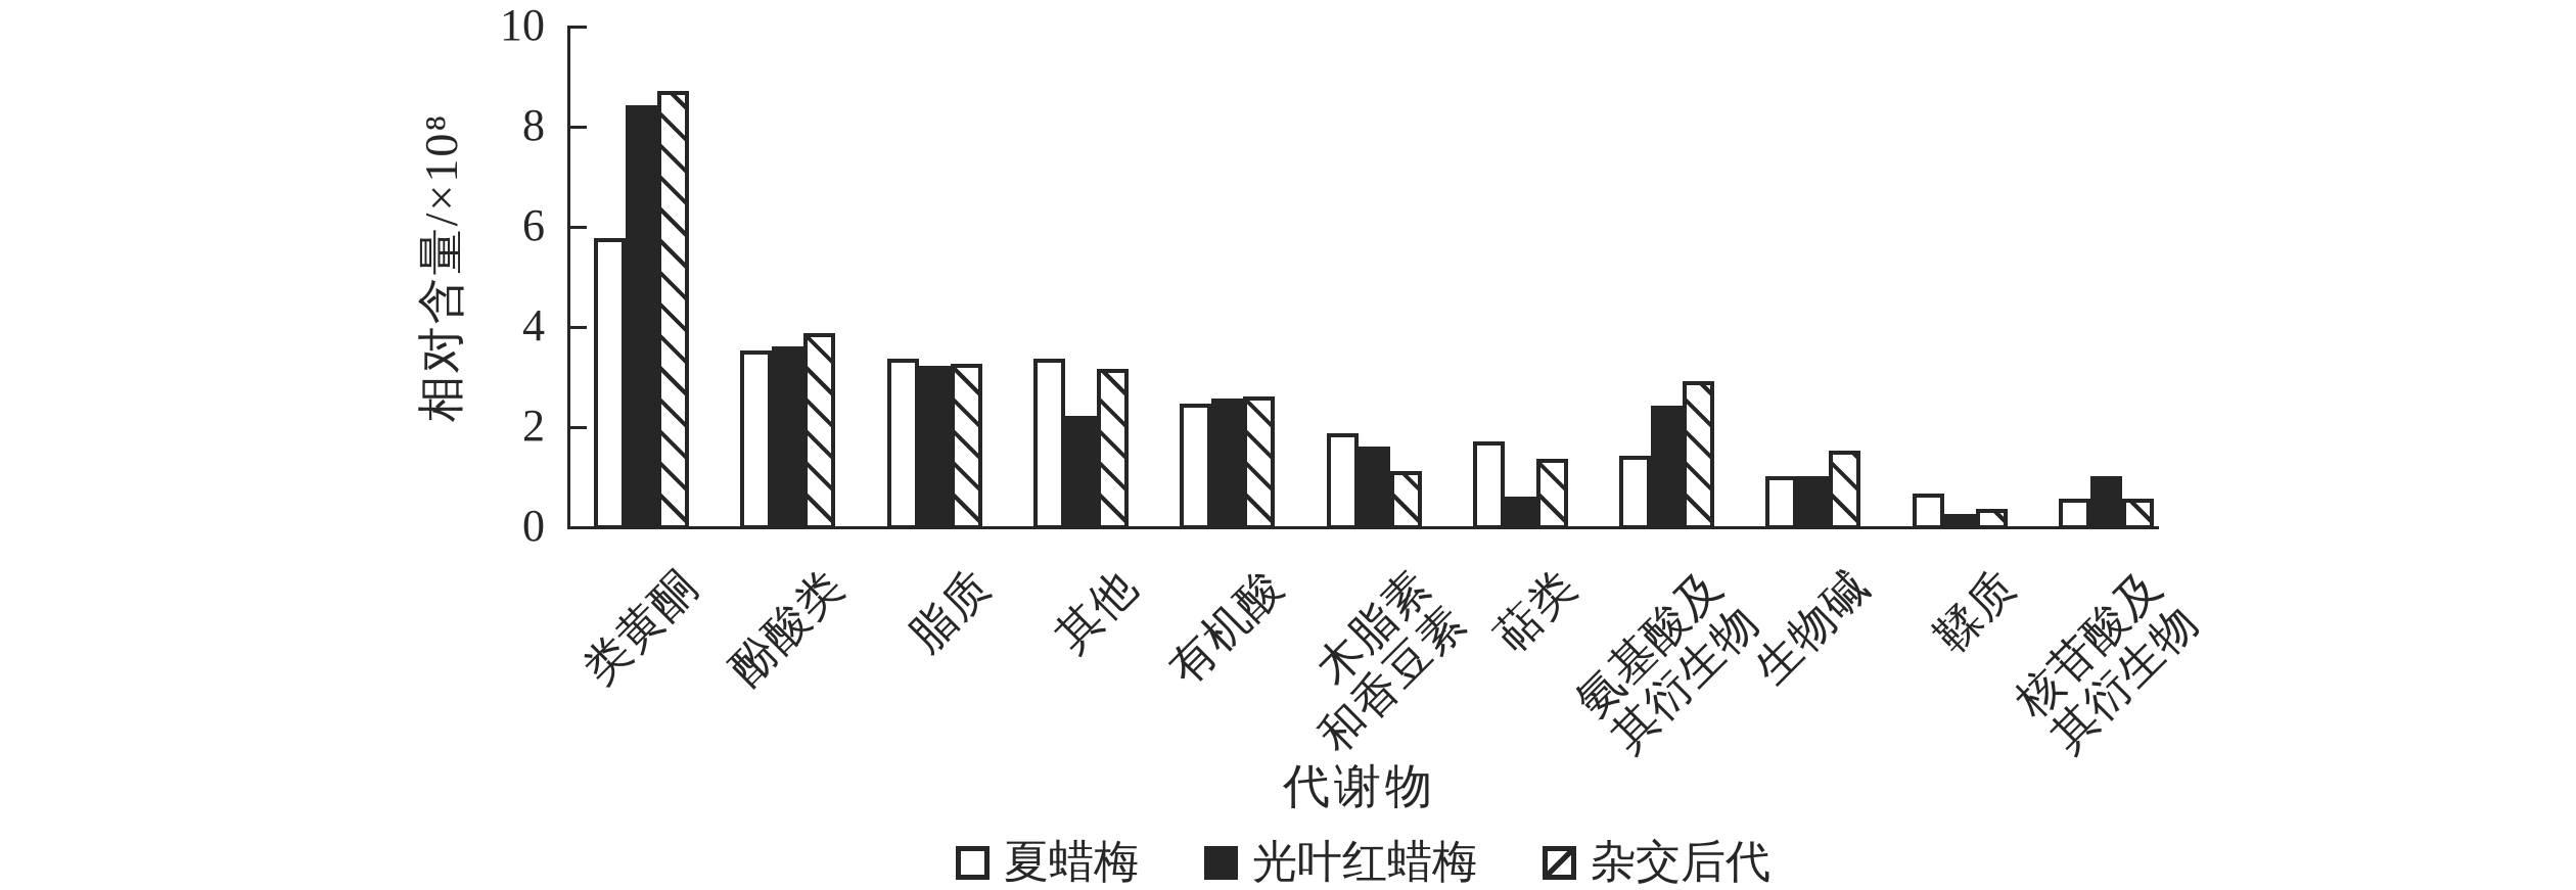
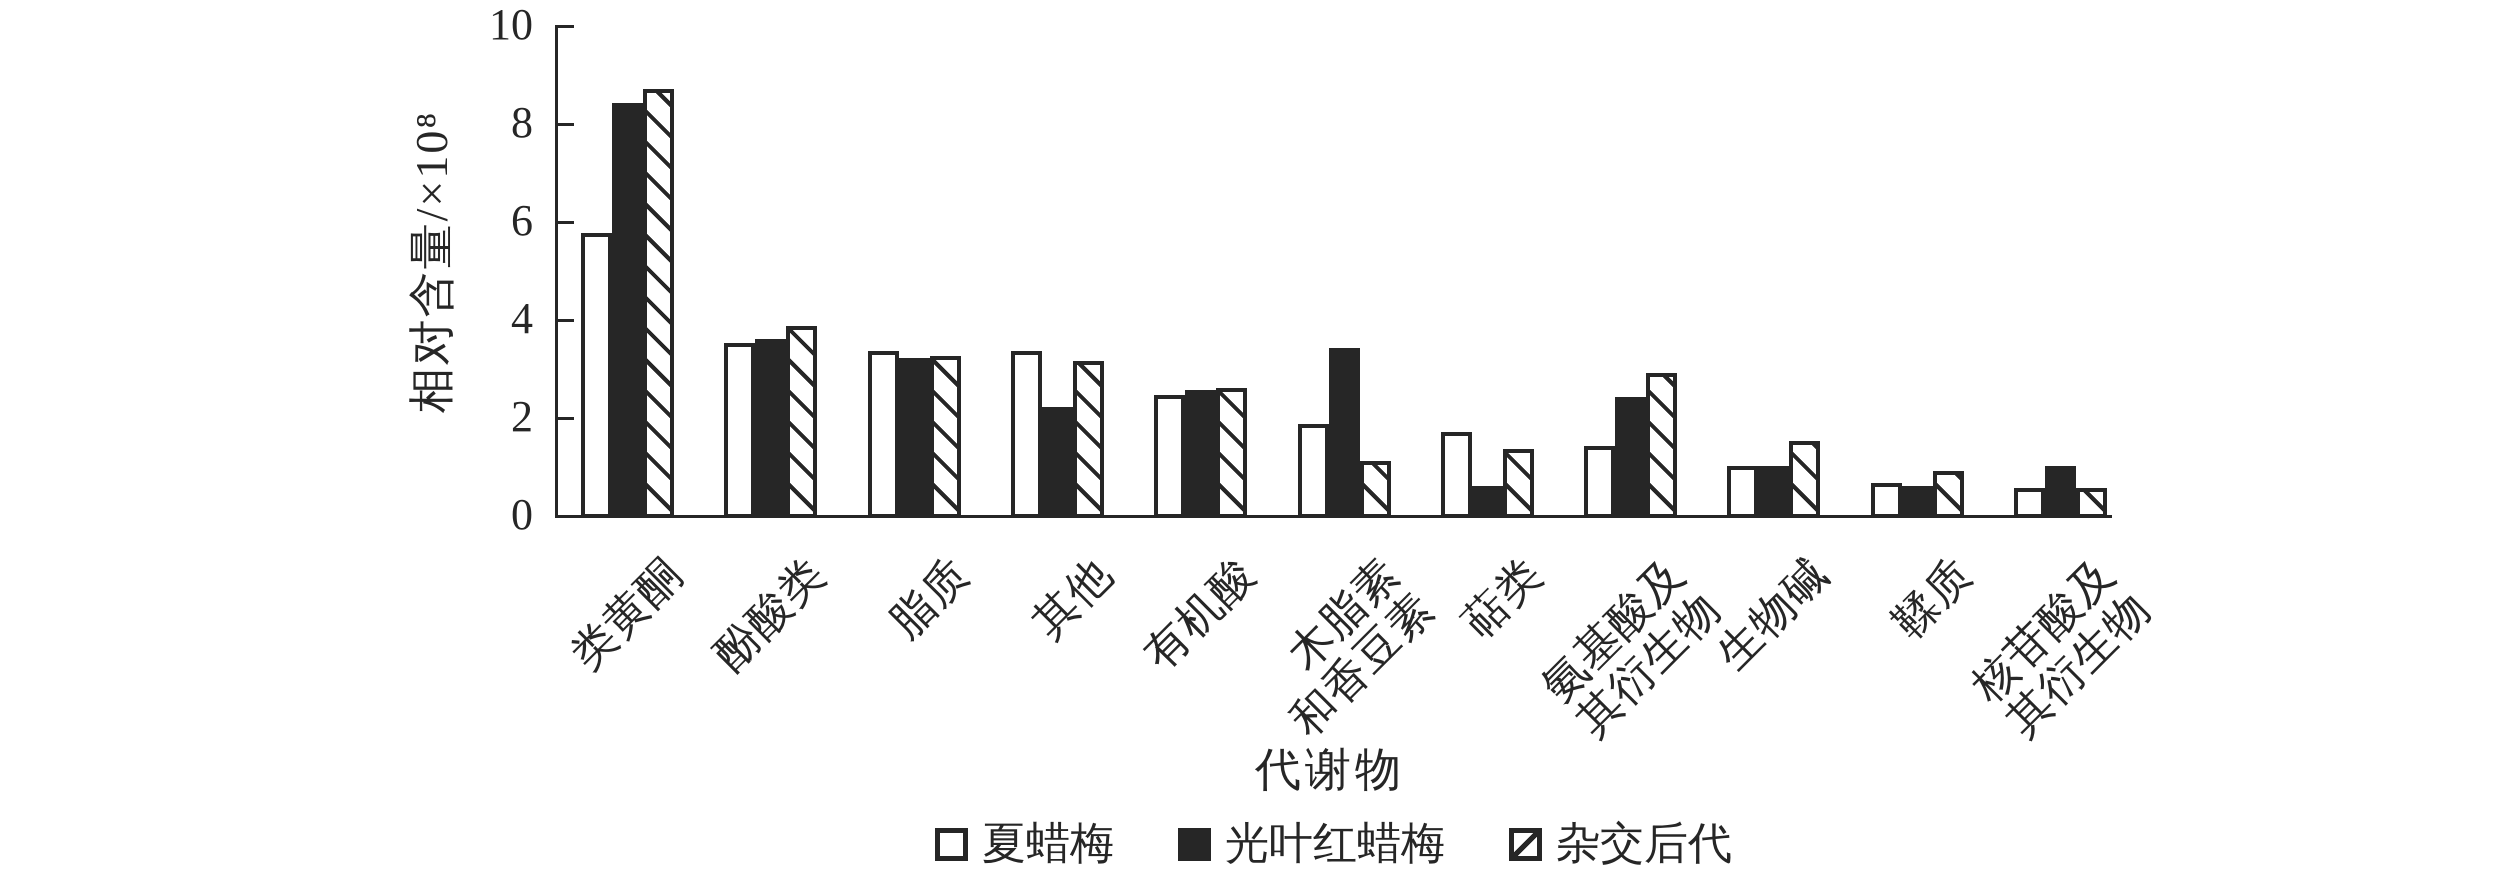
光叶红蜡梅/木脂素 和香豆素: 1.6 -> 3.4
光叶红蜡梅/鞣质: 0.2 -> 0.6
杂交后代/鞣质: 0.3 -> 0.9
